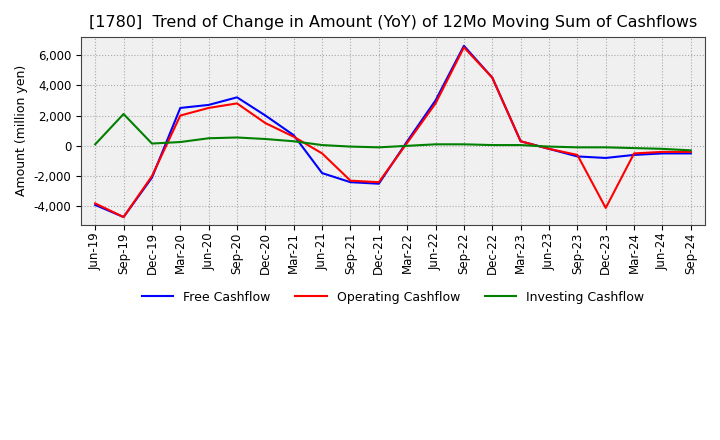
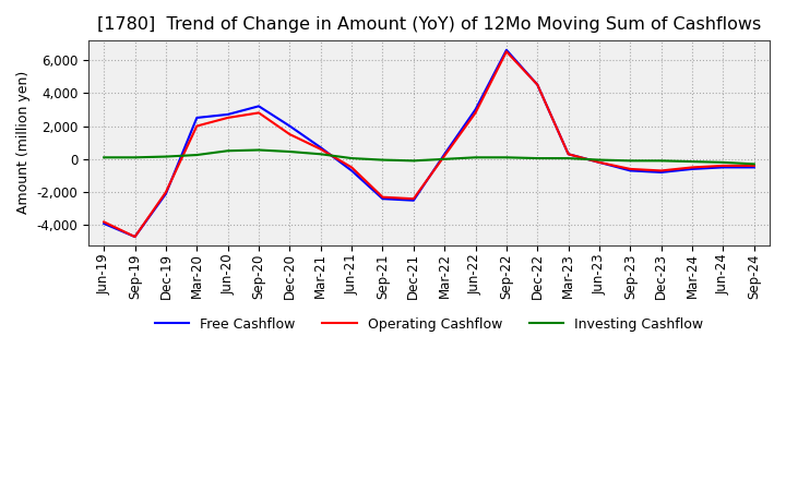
Investing Cashflow/Sep-19: 2,100 -> 100
Free Cashflow/Jun-21: -1,800 -> -700
Operating Cashflow/Dec-23: -4,100 -> -700
